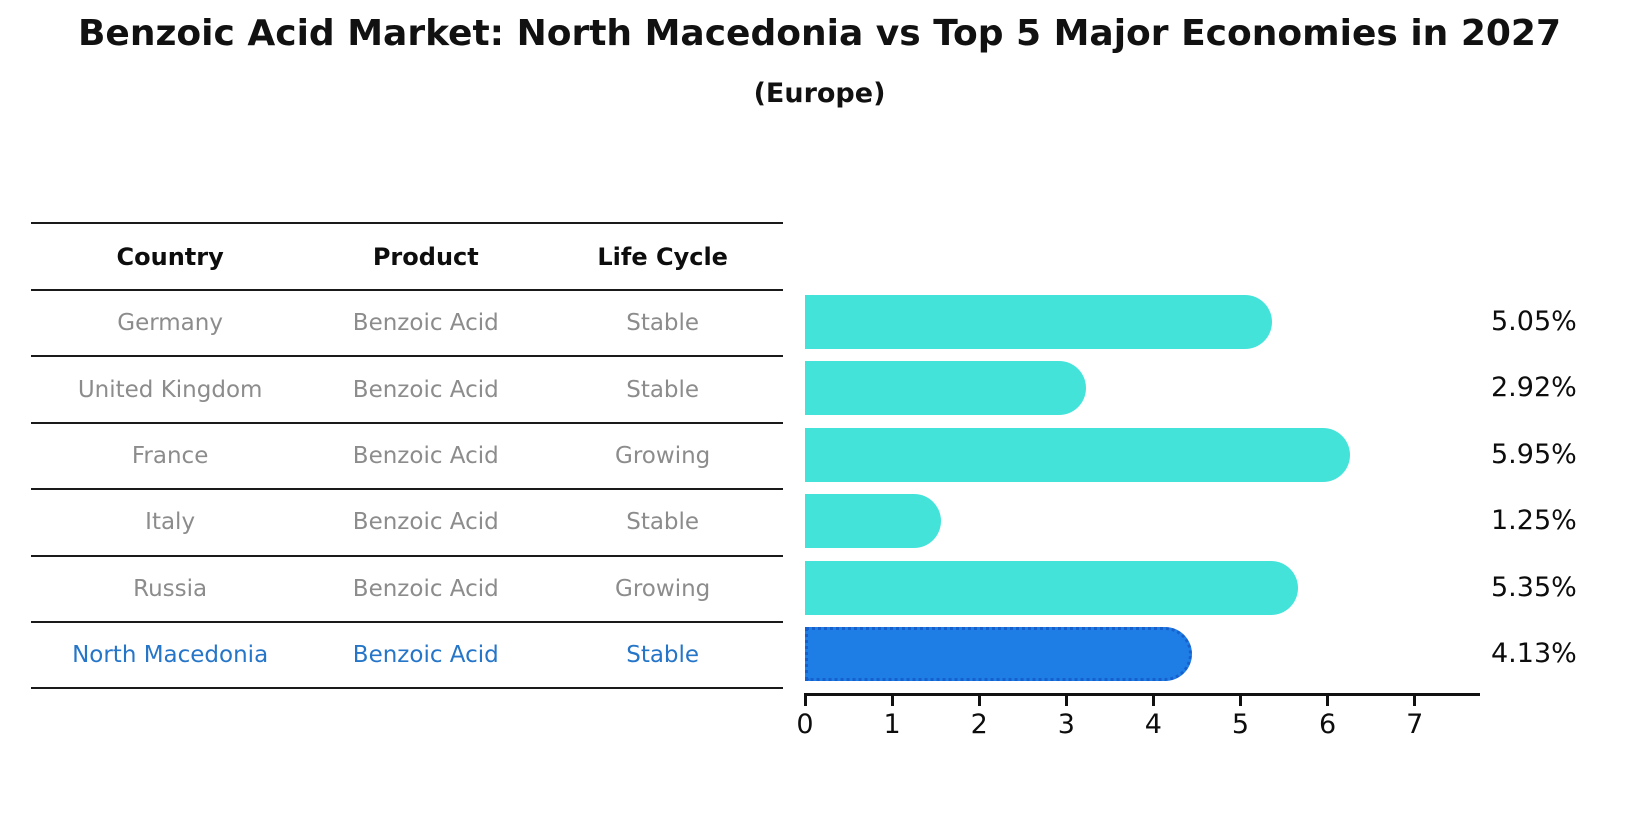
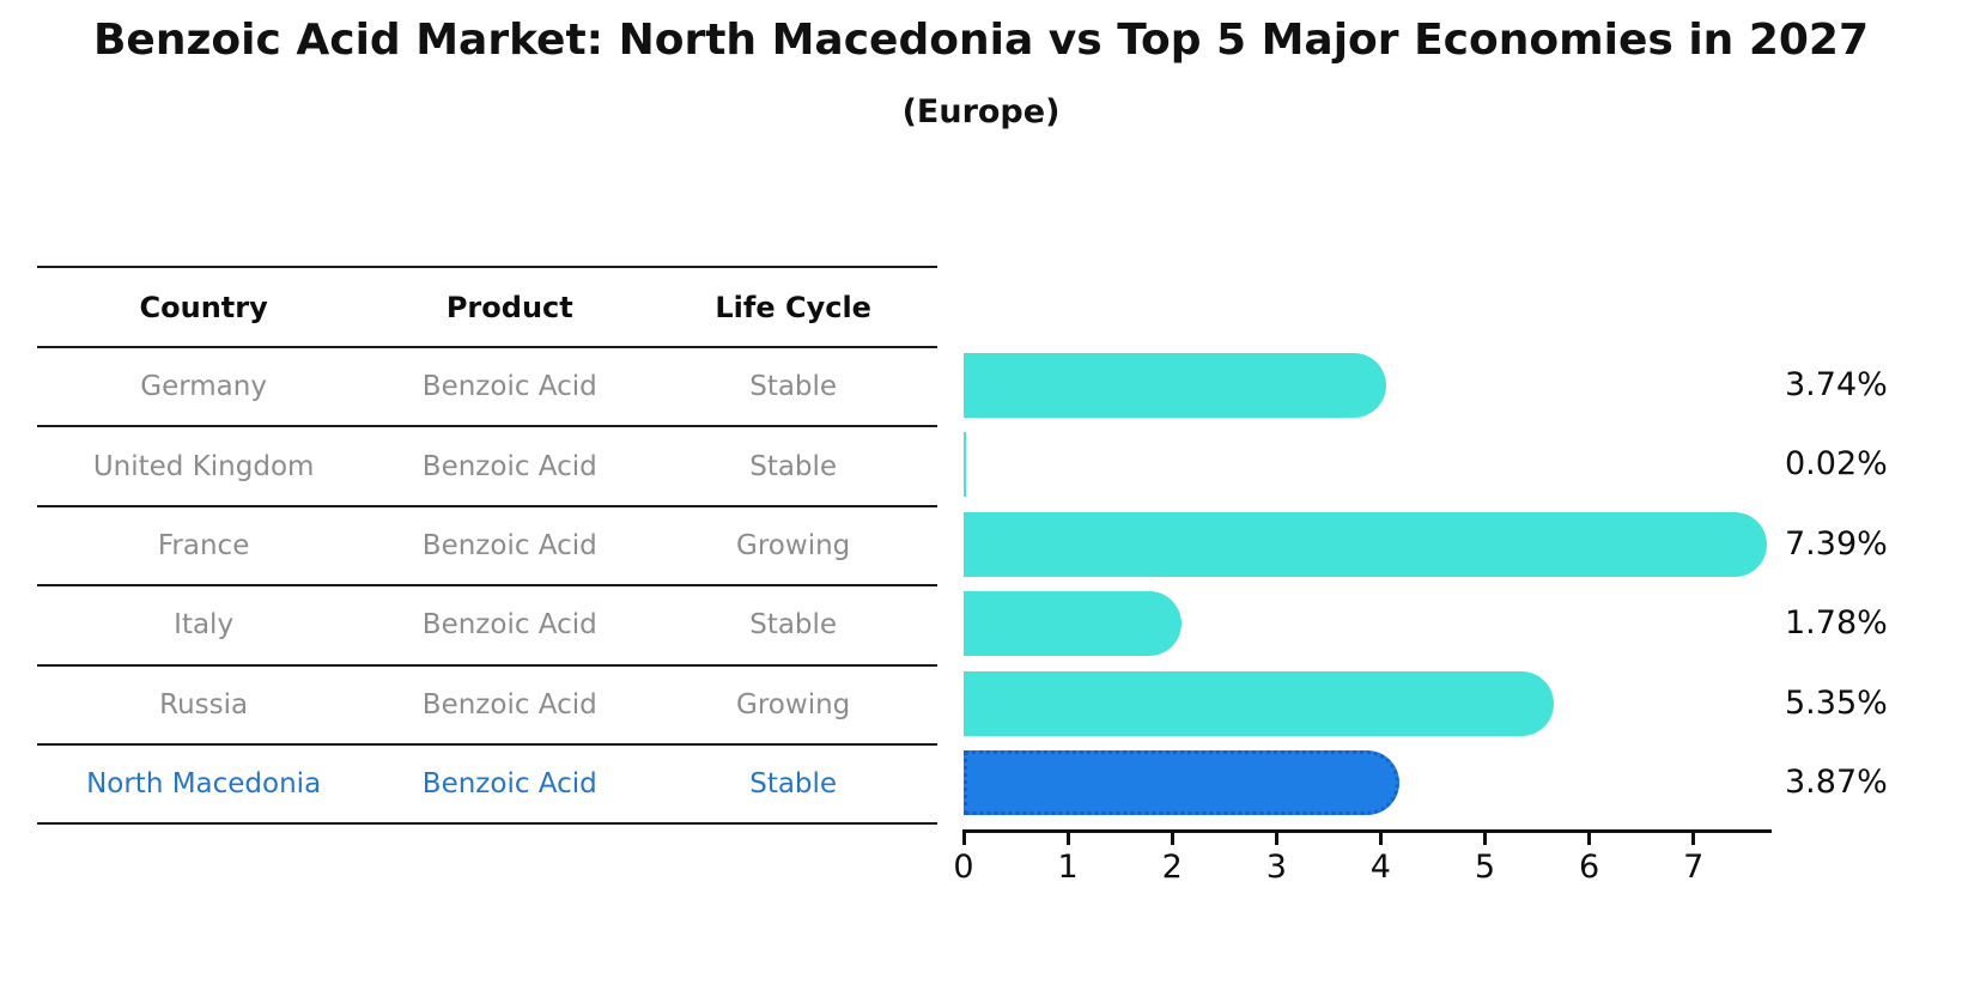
Germany: 5.05% -> 3.74%
United Kingdom: 2.92% -> 0.02%
France: 5.95% -> 7.39%
Italy: 1.25% -> 1.78%
North Macedonia: 4.13% -> 3.87%
